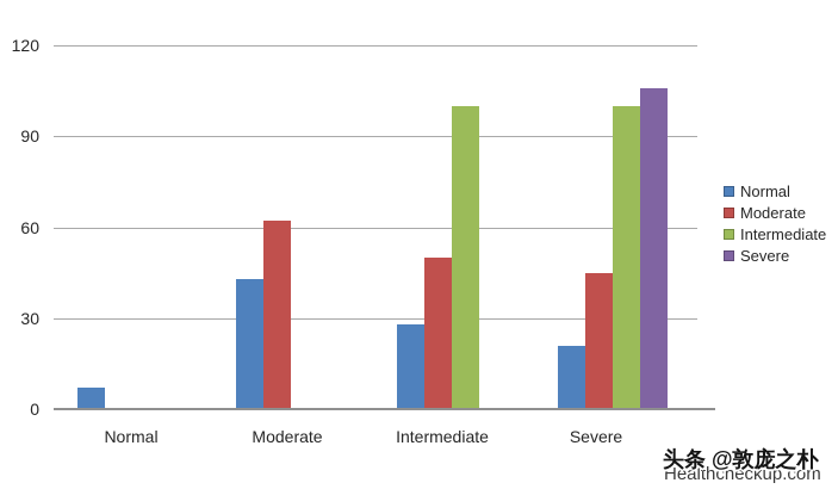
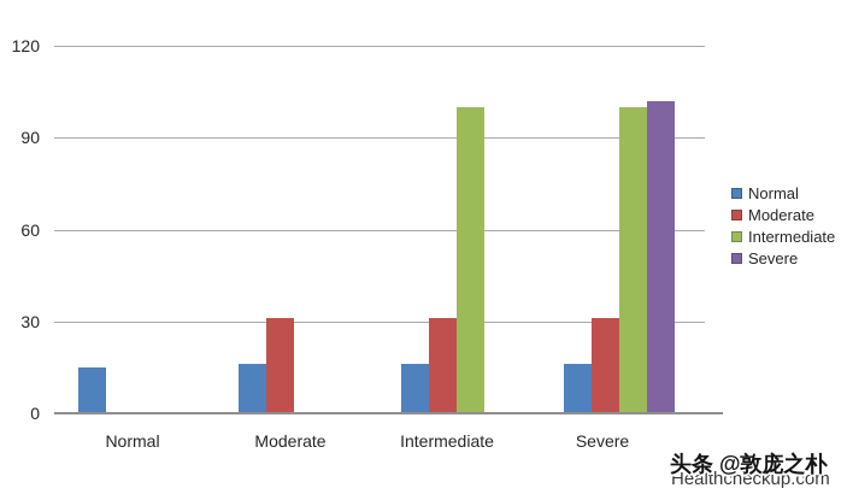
Normal/Normal: 7 -> 15
Normal/Moderate: 43 -> 16
Moderate/Moderate: 62 -> 31
Normal/Intermediate: 28 -> 16
Moderate/Intermediate: 50 -> 31
Normal/Severe: 21 -> 16
Moderate/Severe: 45 -> 31
Severe/Severe: 106 -> 102
